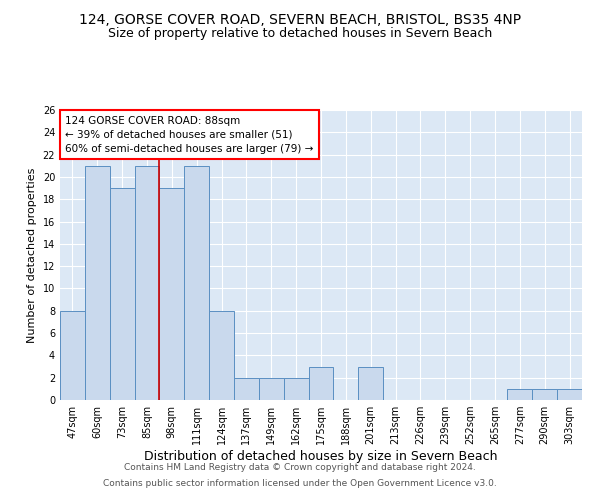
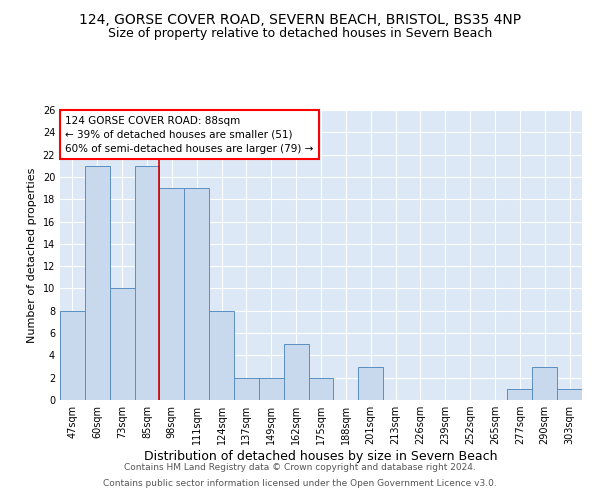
73sqm: 19 -> 10
111sqm: 21 -> 19
162sqm: 2 -> 5
175sqm: 3 -> 2
290sqm: 1 -> 3
